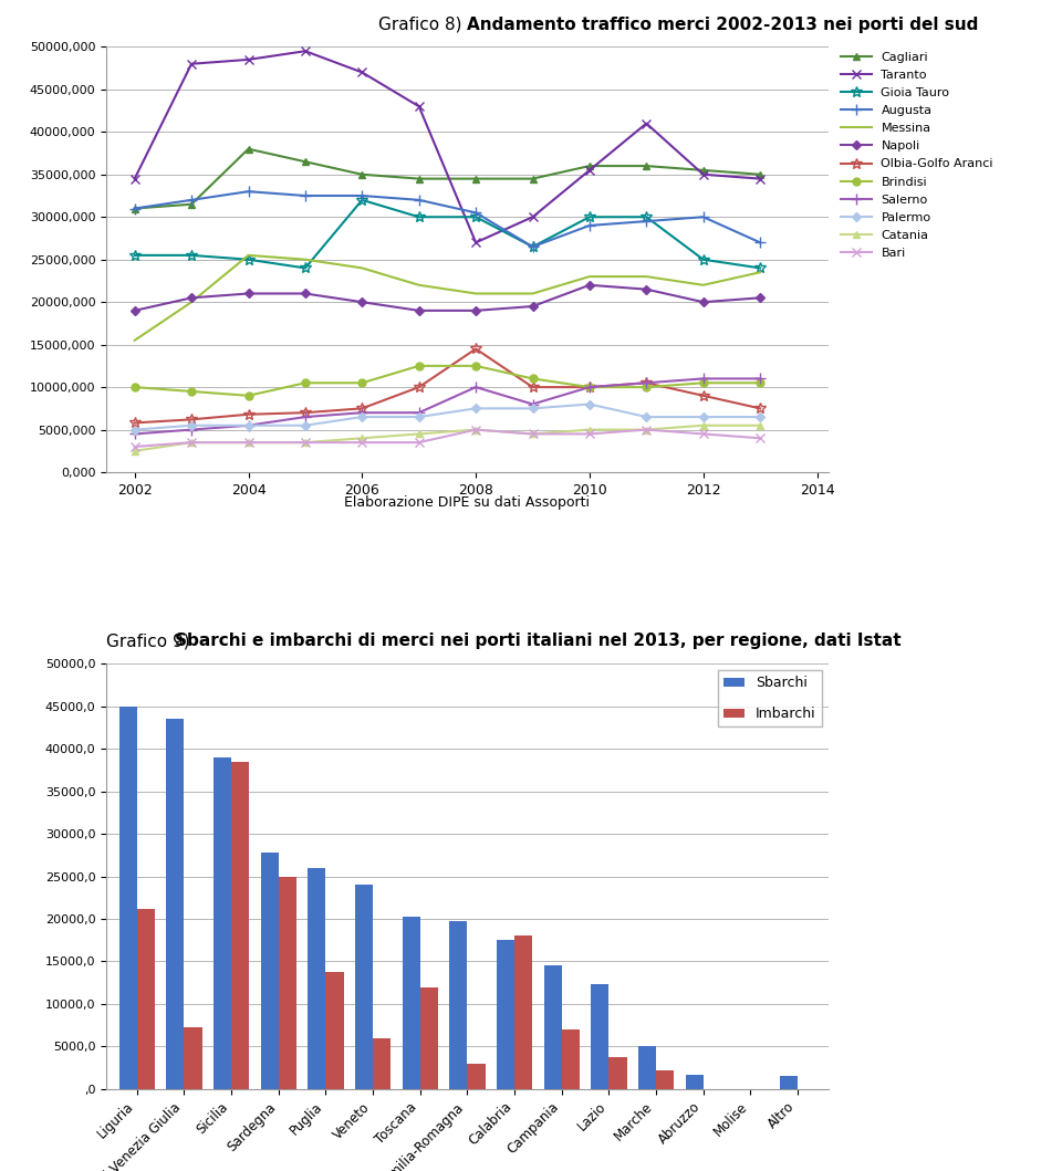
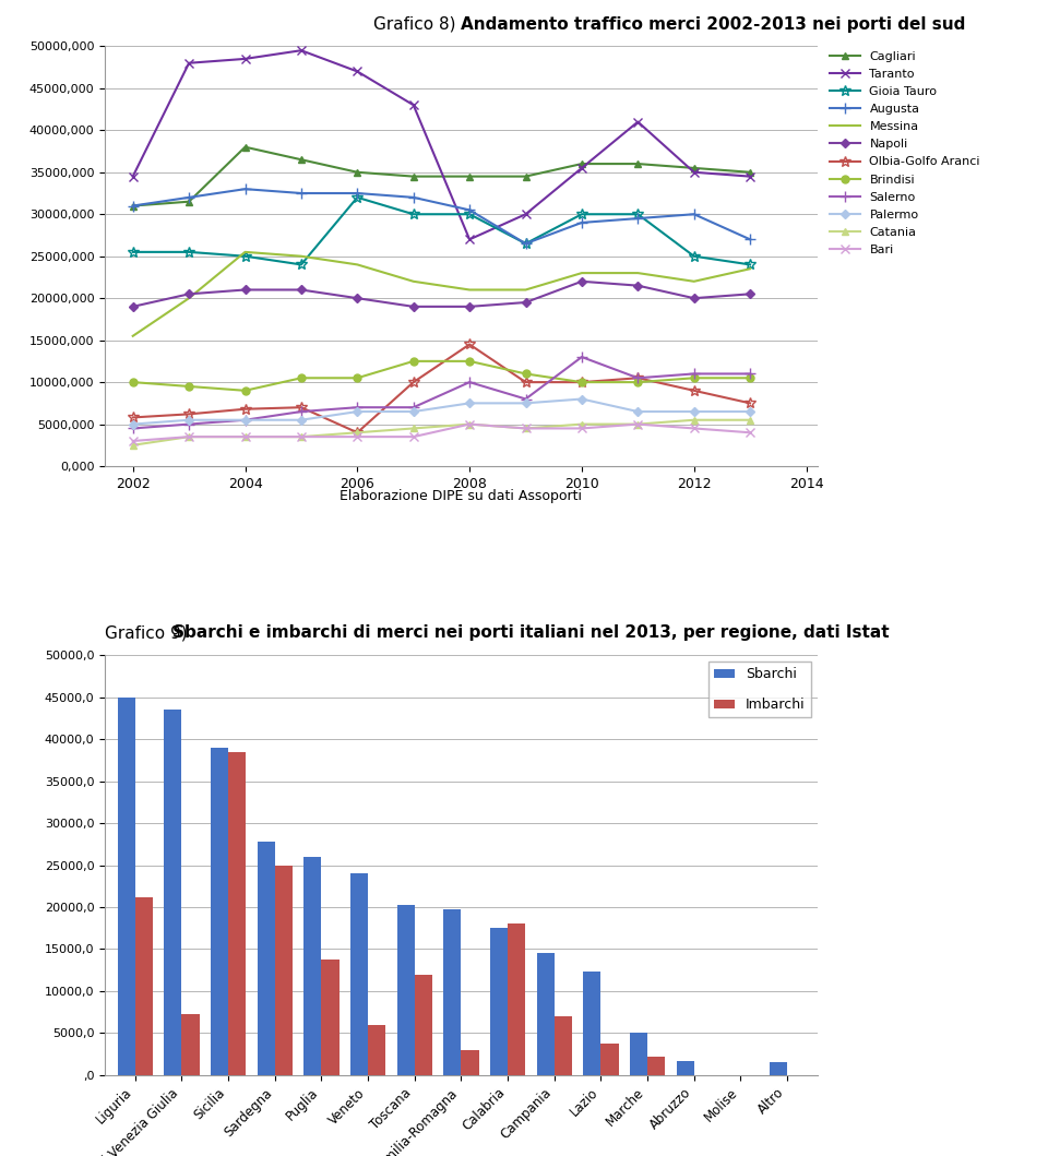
Olbia-Golfo Aranci/2006: 7500 -> 4000
Salerno/2010: 10000 -> 13000
